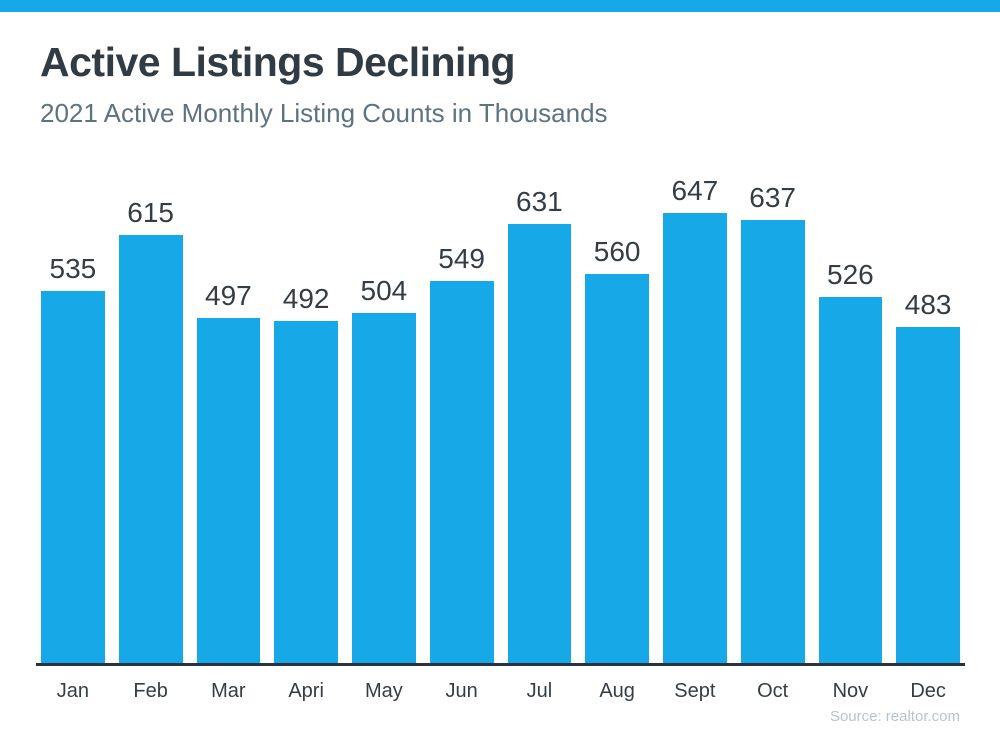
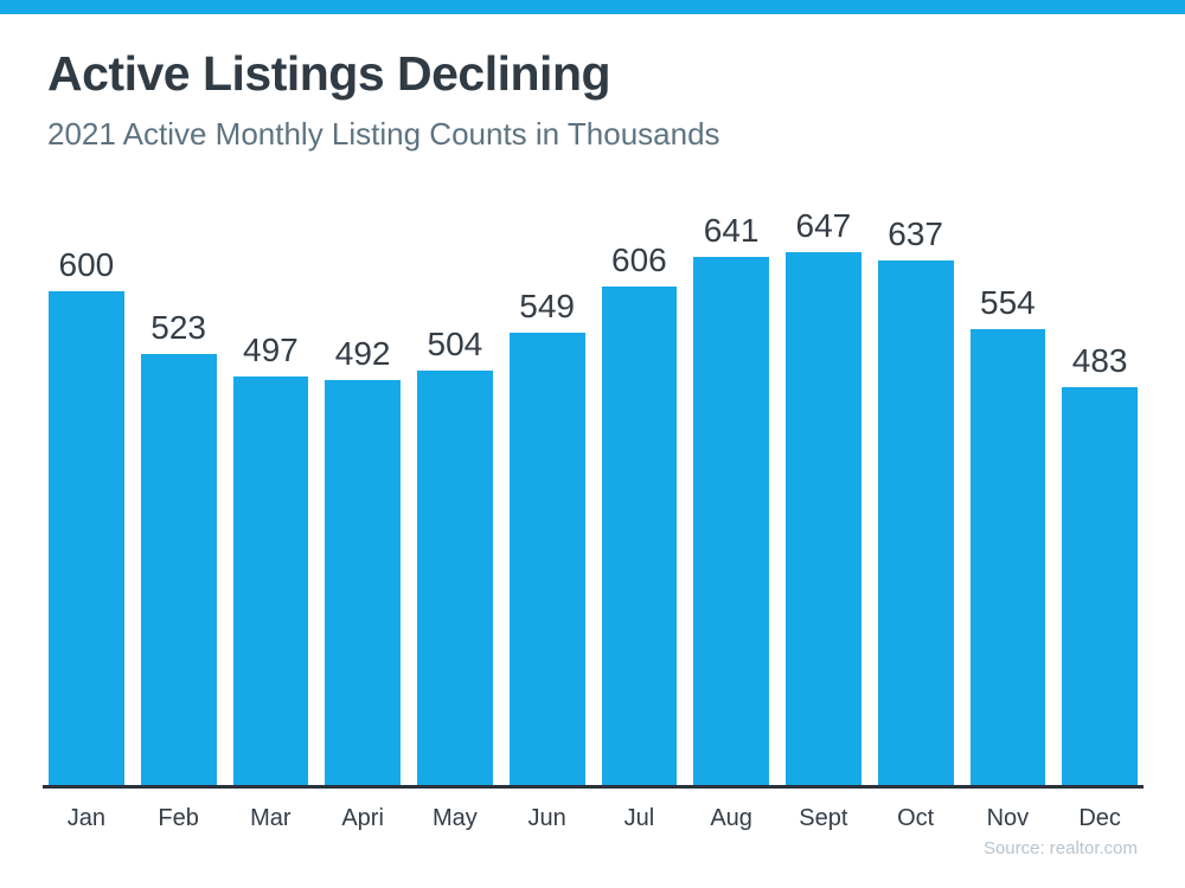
Jan: 535 -> 600
Feb: 615 -> 523
Jul: 631 -> 606
Aug: 560 -> 641
Nov: 526 -> 554
